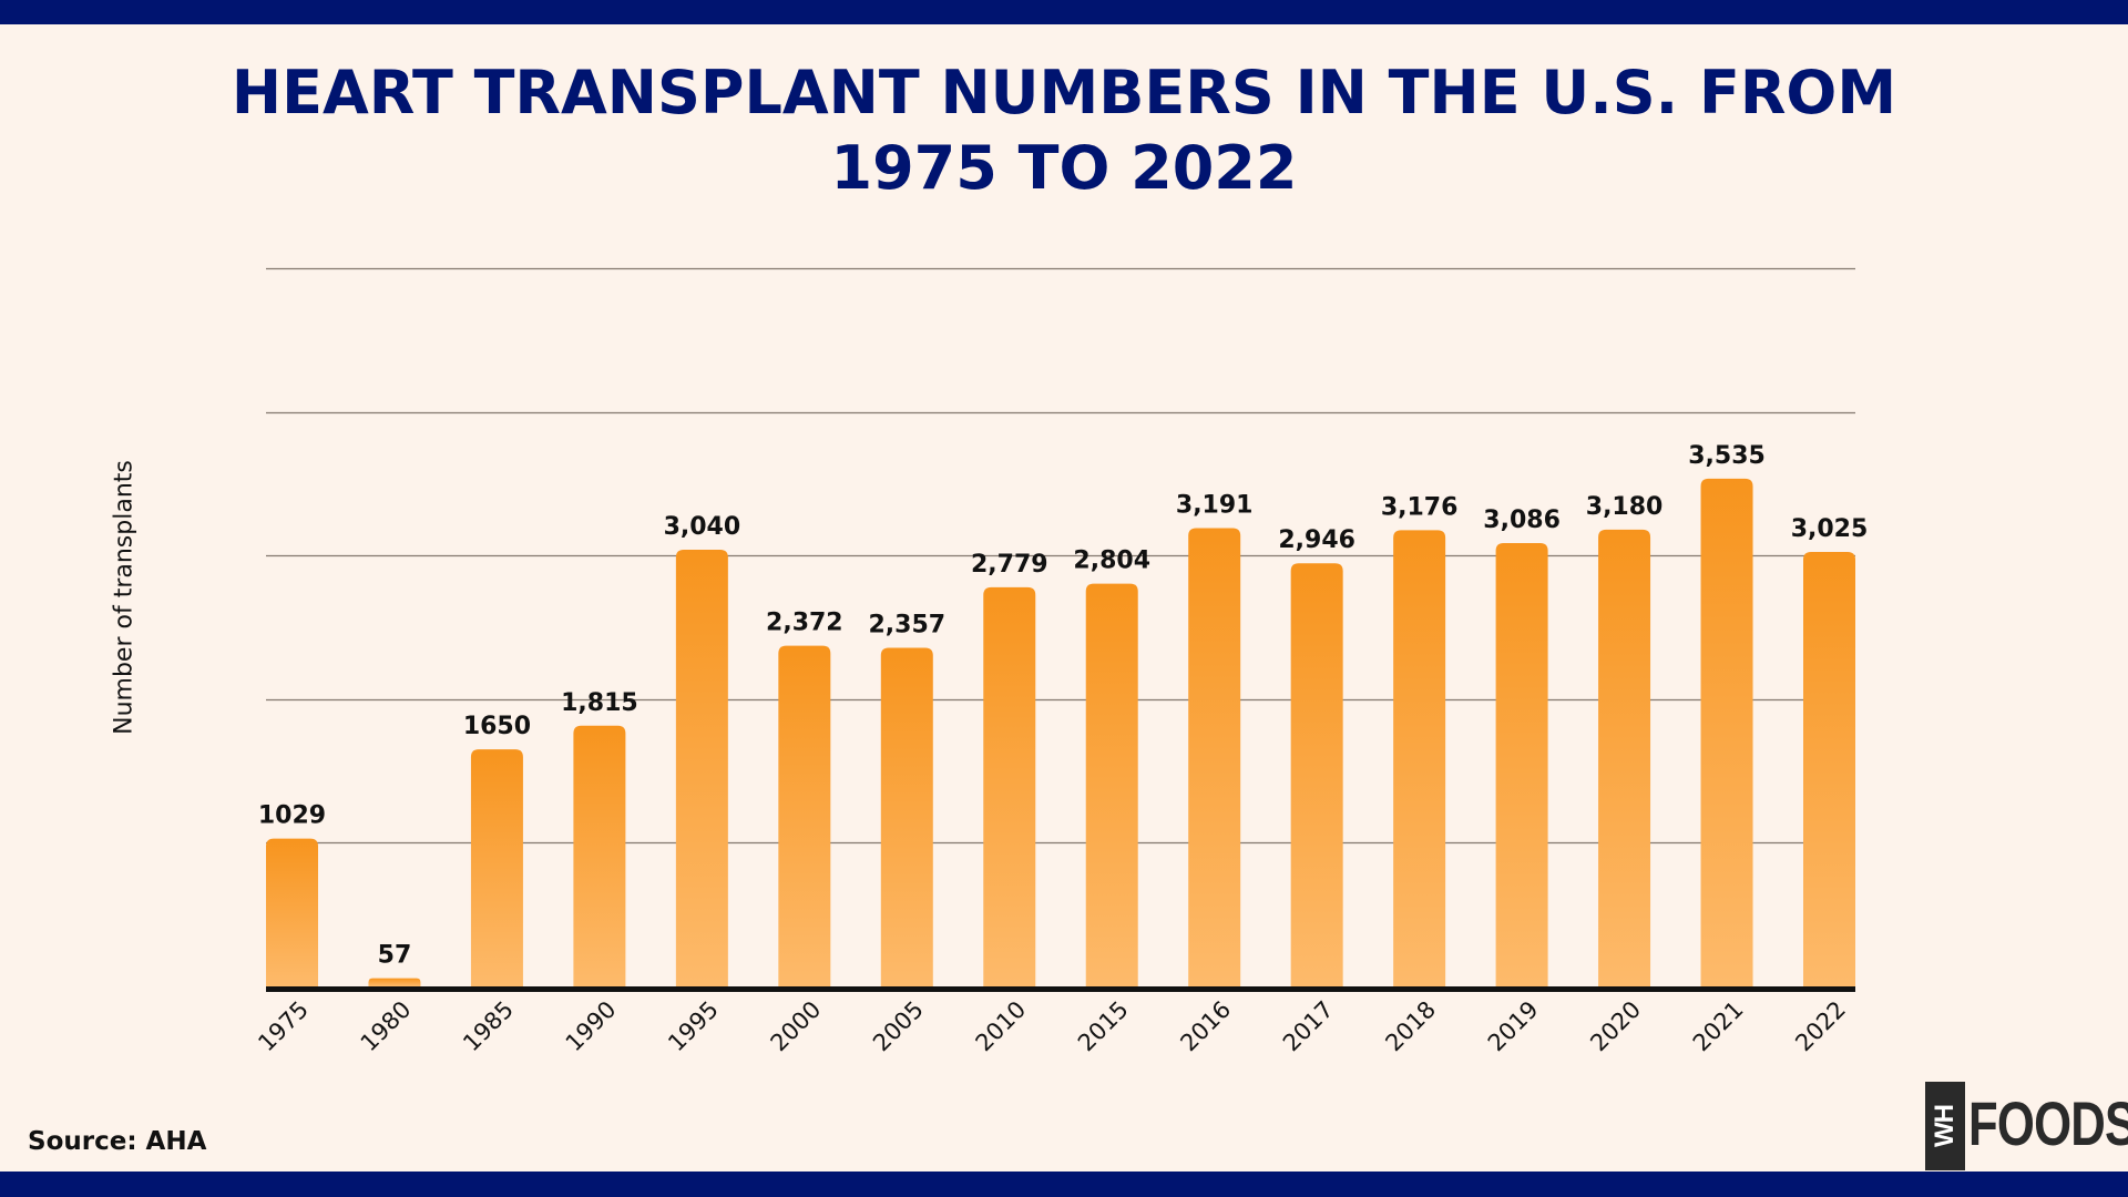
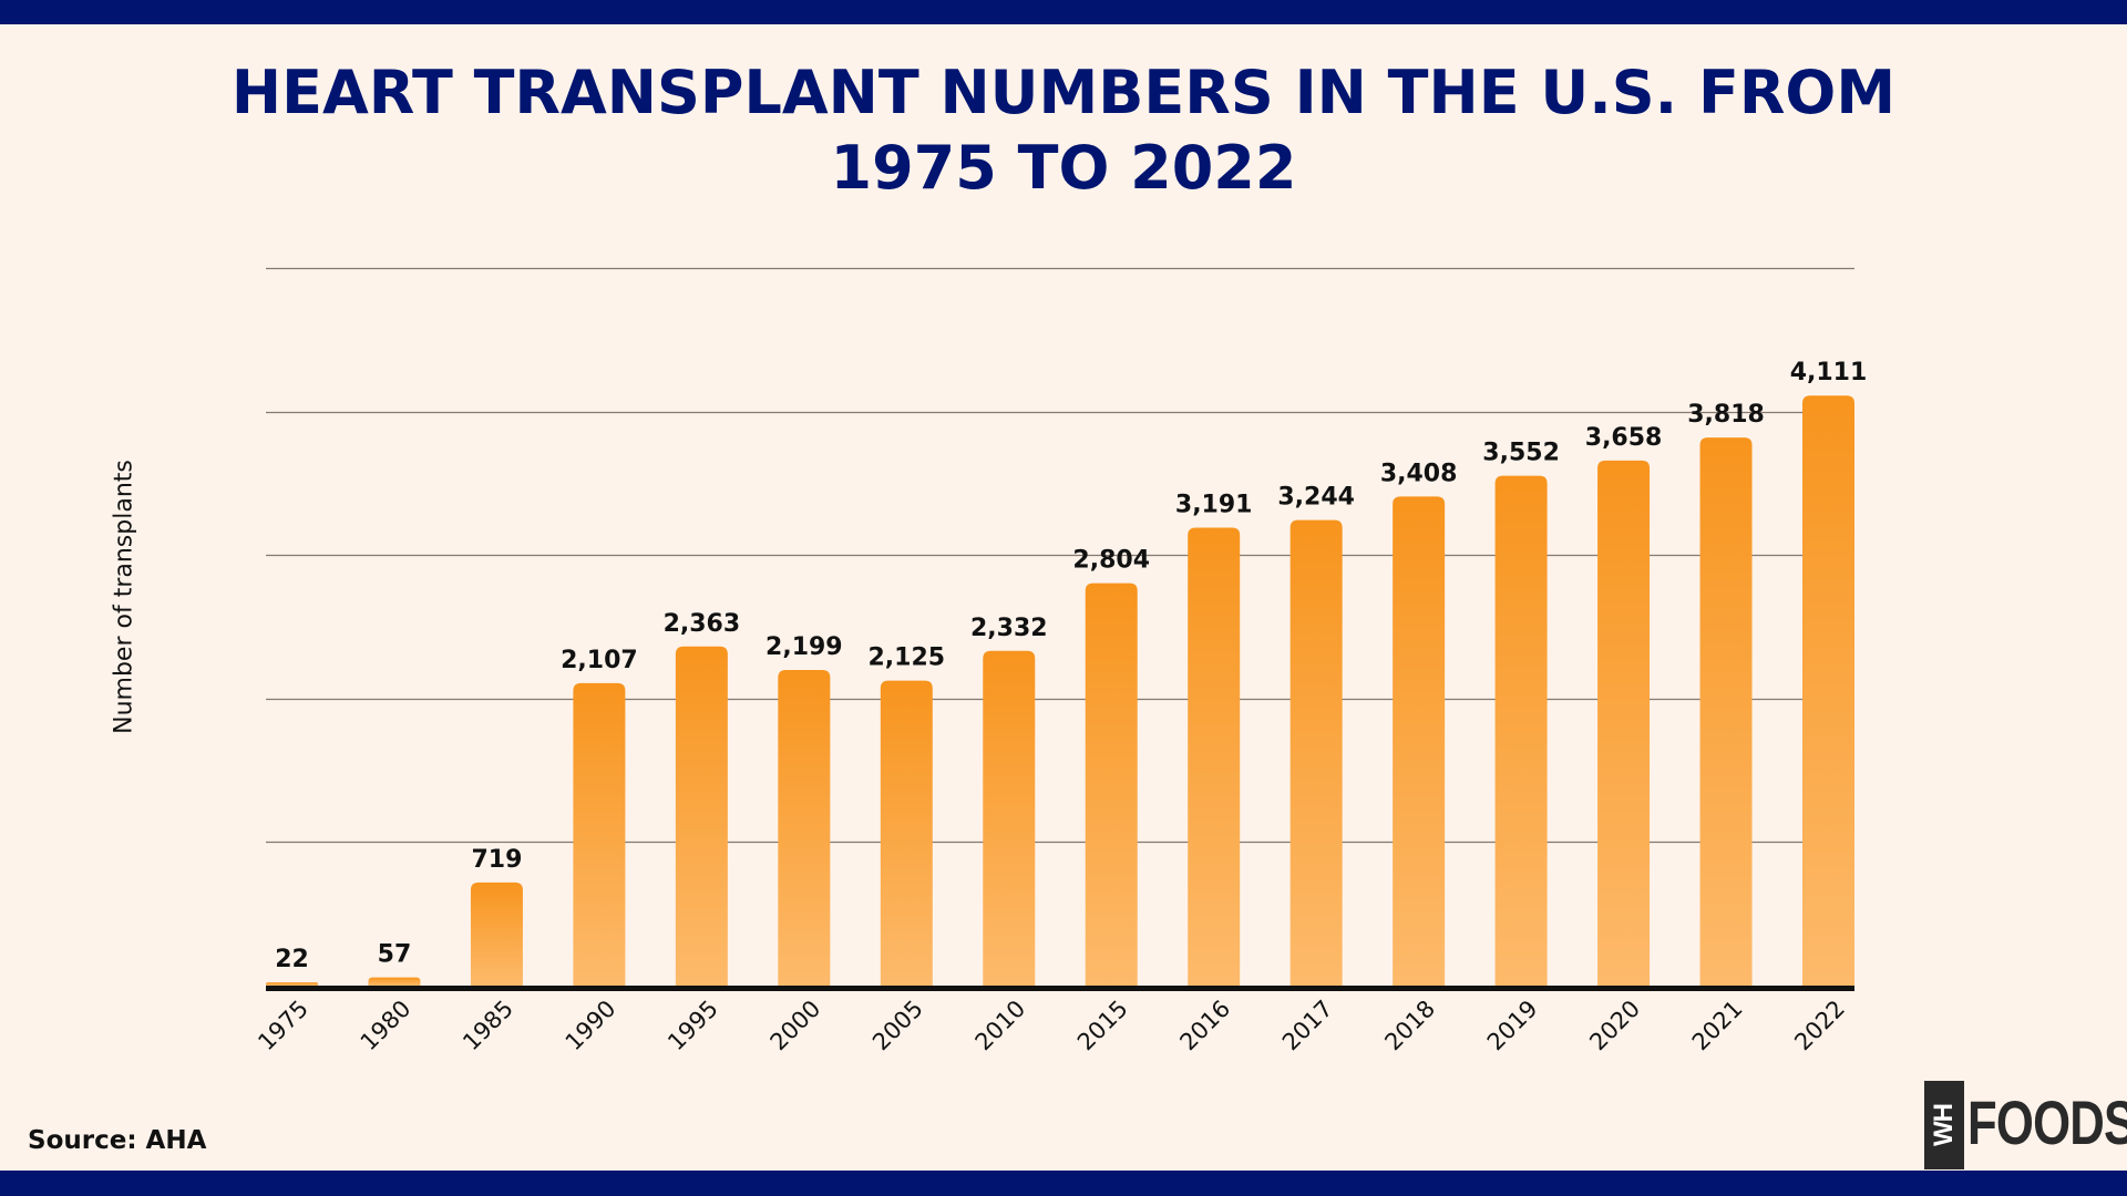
1975: 1029 -> 22
1985: 1650 -> 719
1990: 1,815 -> 2,107
1995: 3,040 -> 2,363
2000: 2,372 -> 2,199
2005: 2,357 -> 2,125
2010: 2,779 -> 2,332
2017: 2,946 -> 3,244
2018: 3,176 -> 3,408
2019: 3,086 -> 3,552
2020: 3,180 -> 3,658
2021: 3,535 -> 3,818
2022: 3,025 -> 4,111
